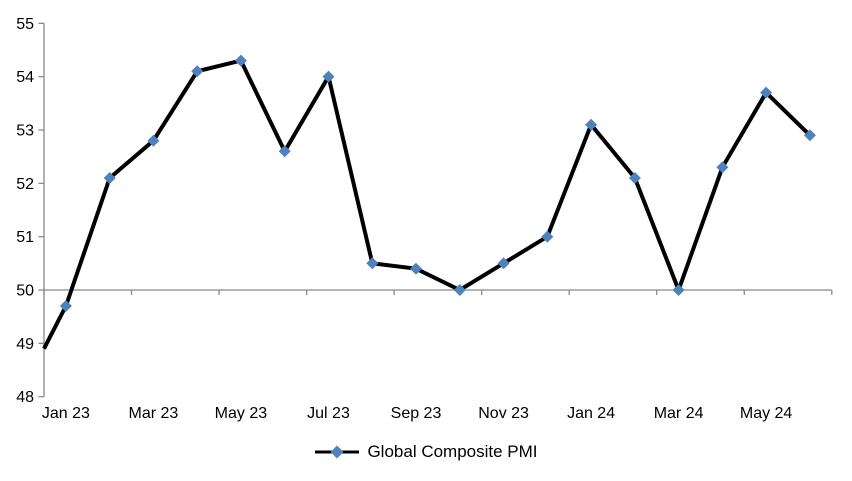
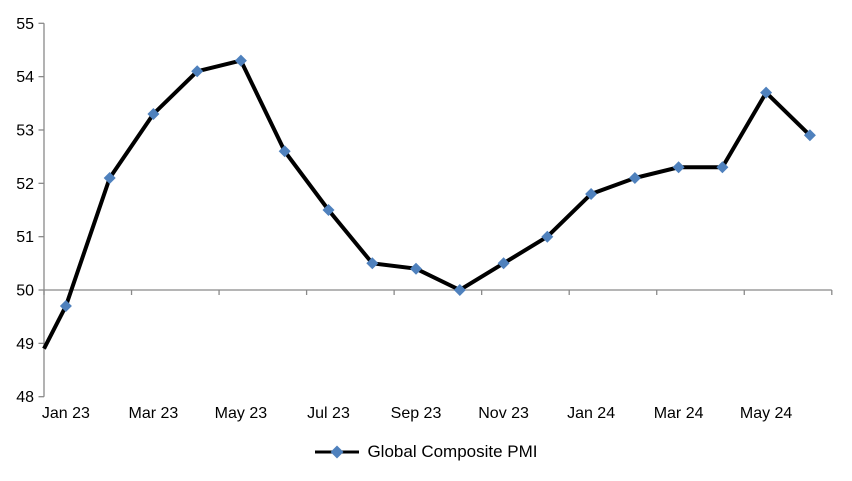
Mar 23: 52.8 -> 53.3
Jul 23: 54.0 -> 51.5
Jan 24: 53.1 -> 51.8
Mar 24: 50.0 -> 52.3
